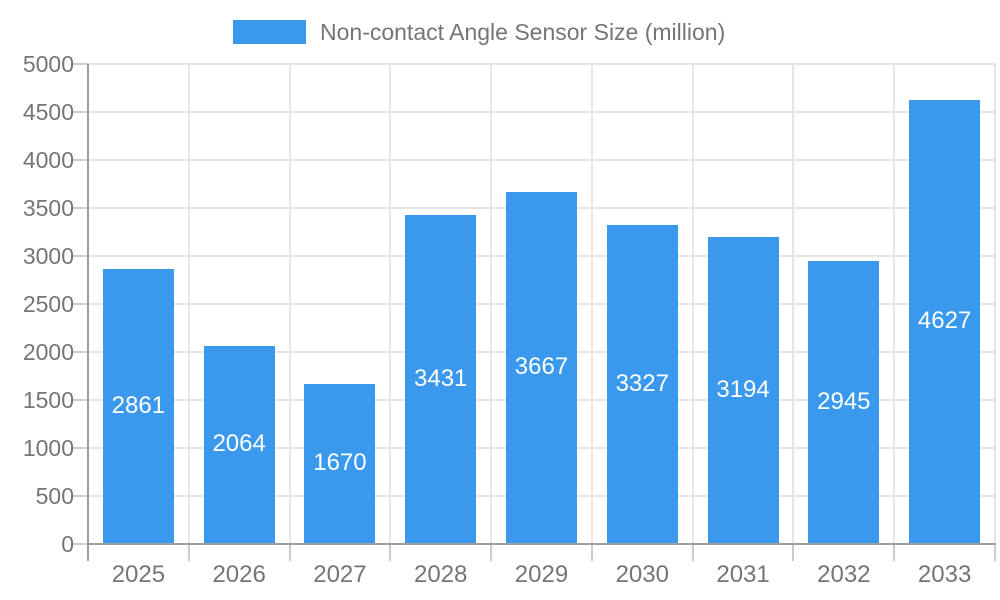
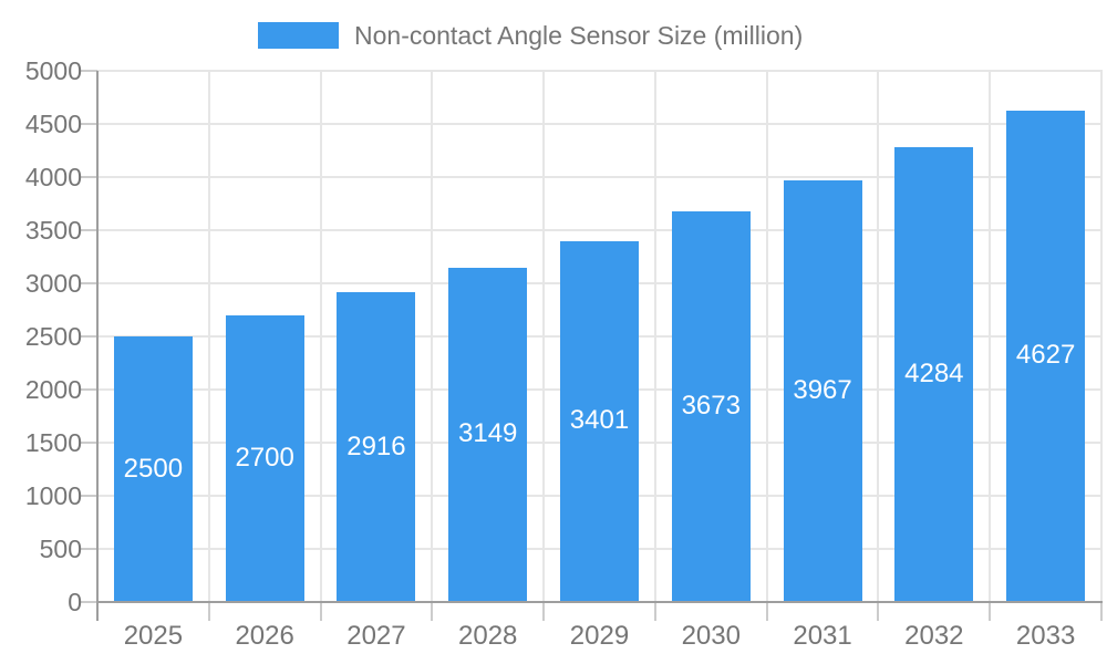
2025: 2861 -> 2500
2026: 2064 -> 2700
2027: 1670 -> 2916
2028: 3431 -> 3149
2029: 3667 -> 3401
2030: 3327 -> 3673
2031: 3194 -> 3967
2032: 2945 -> 4284
